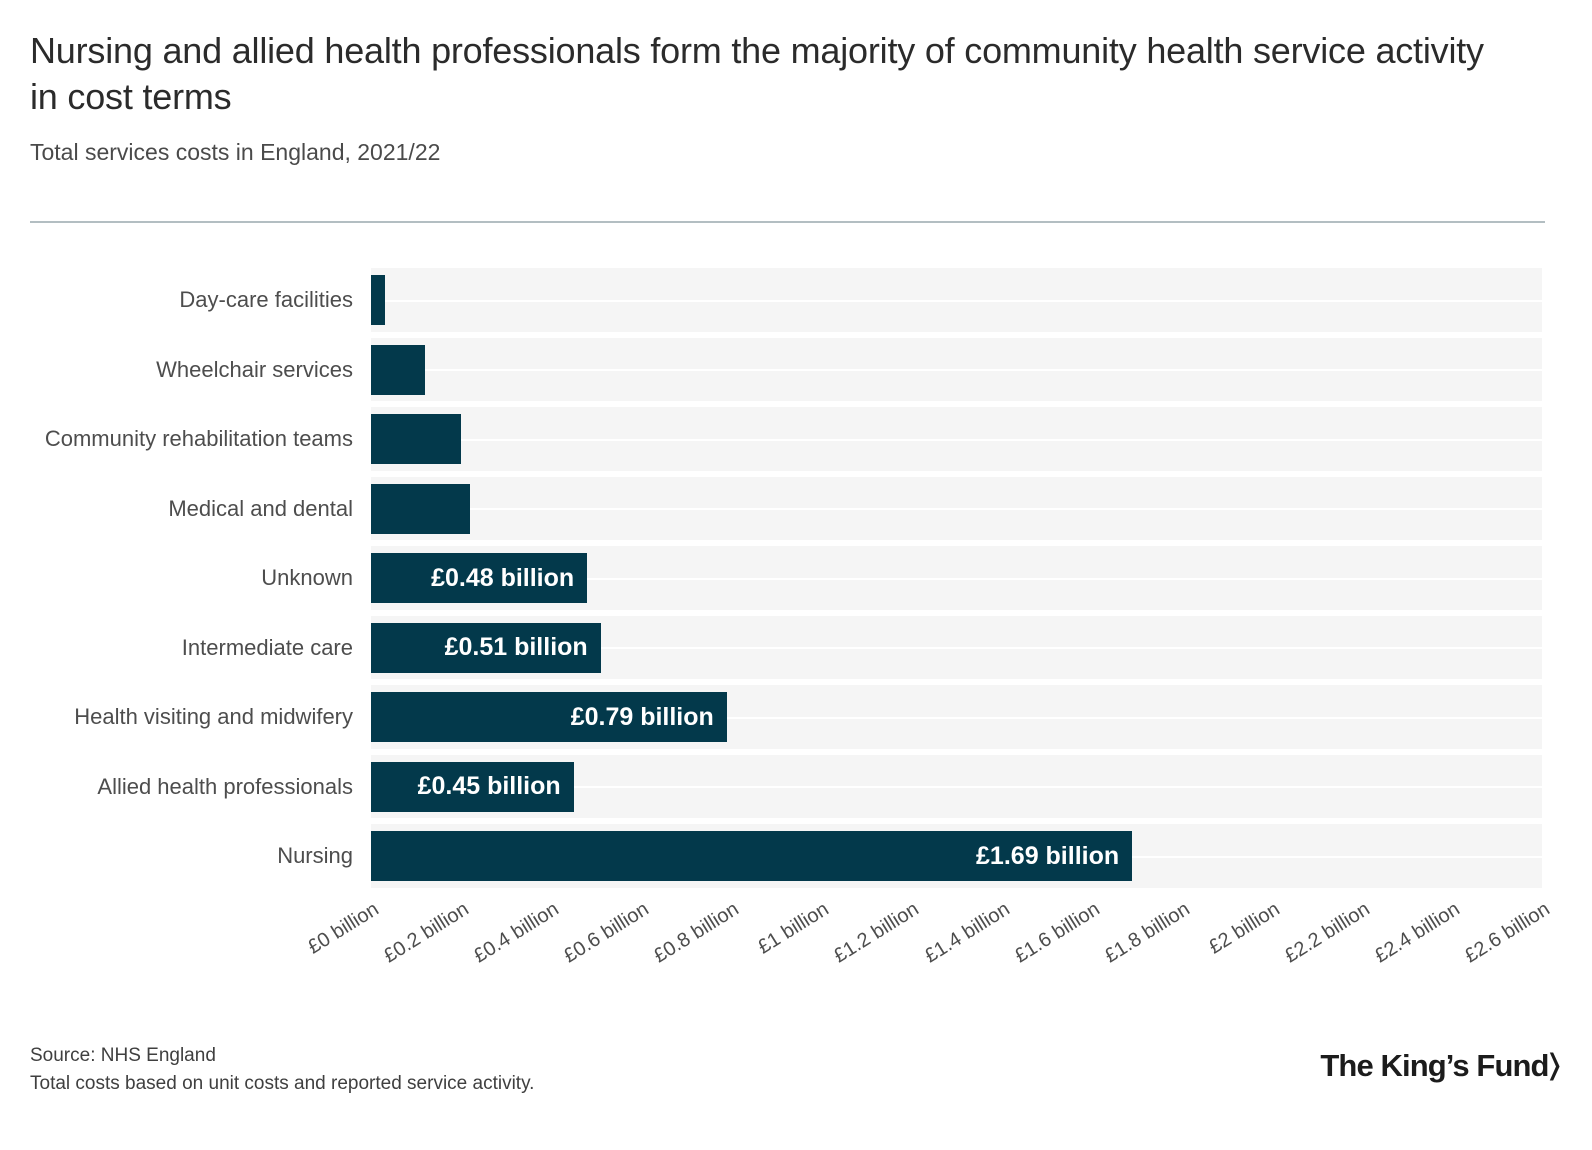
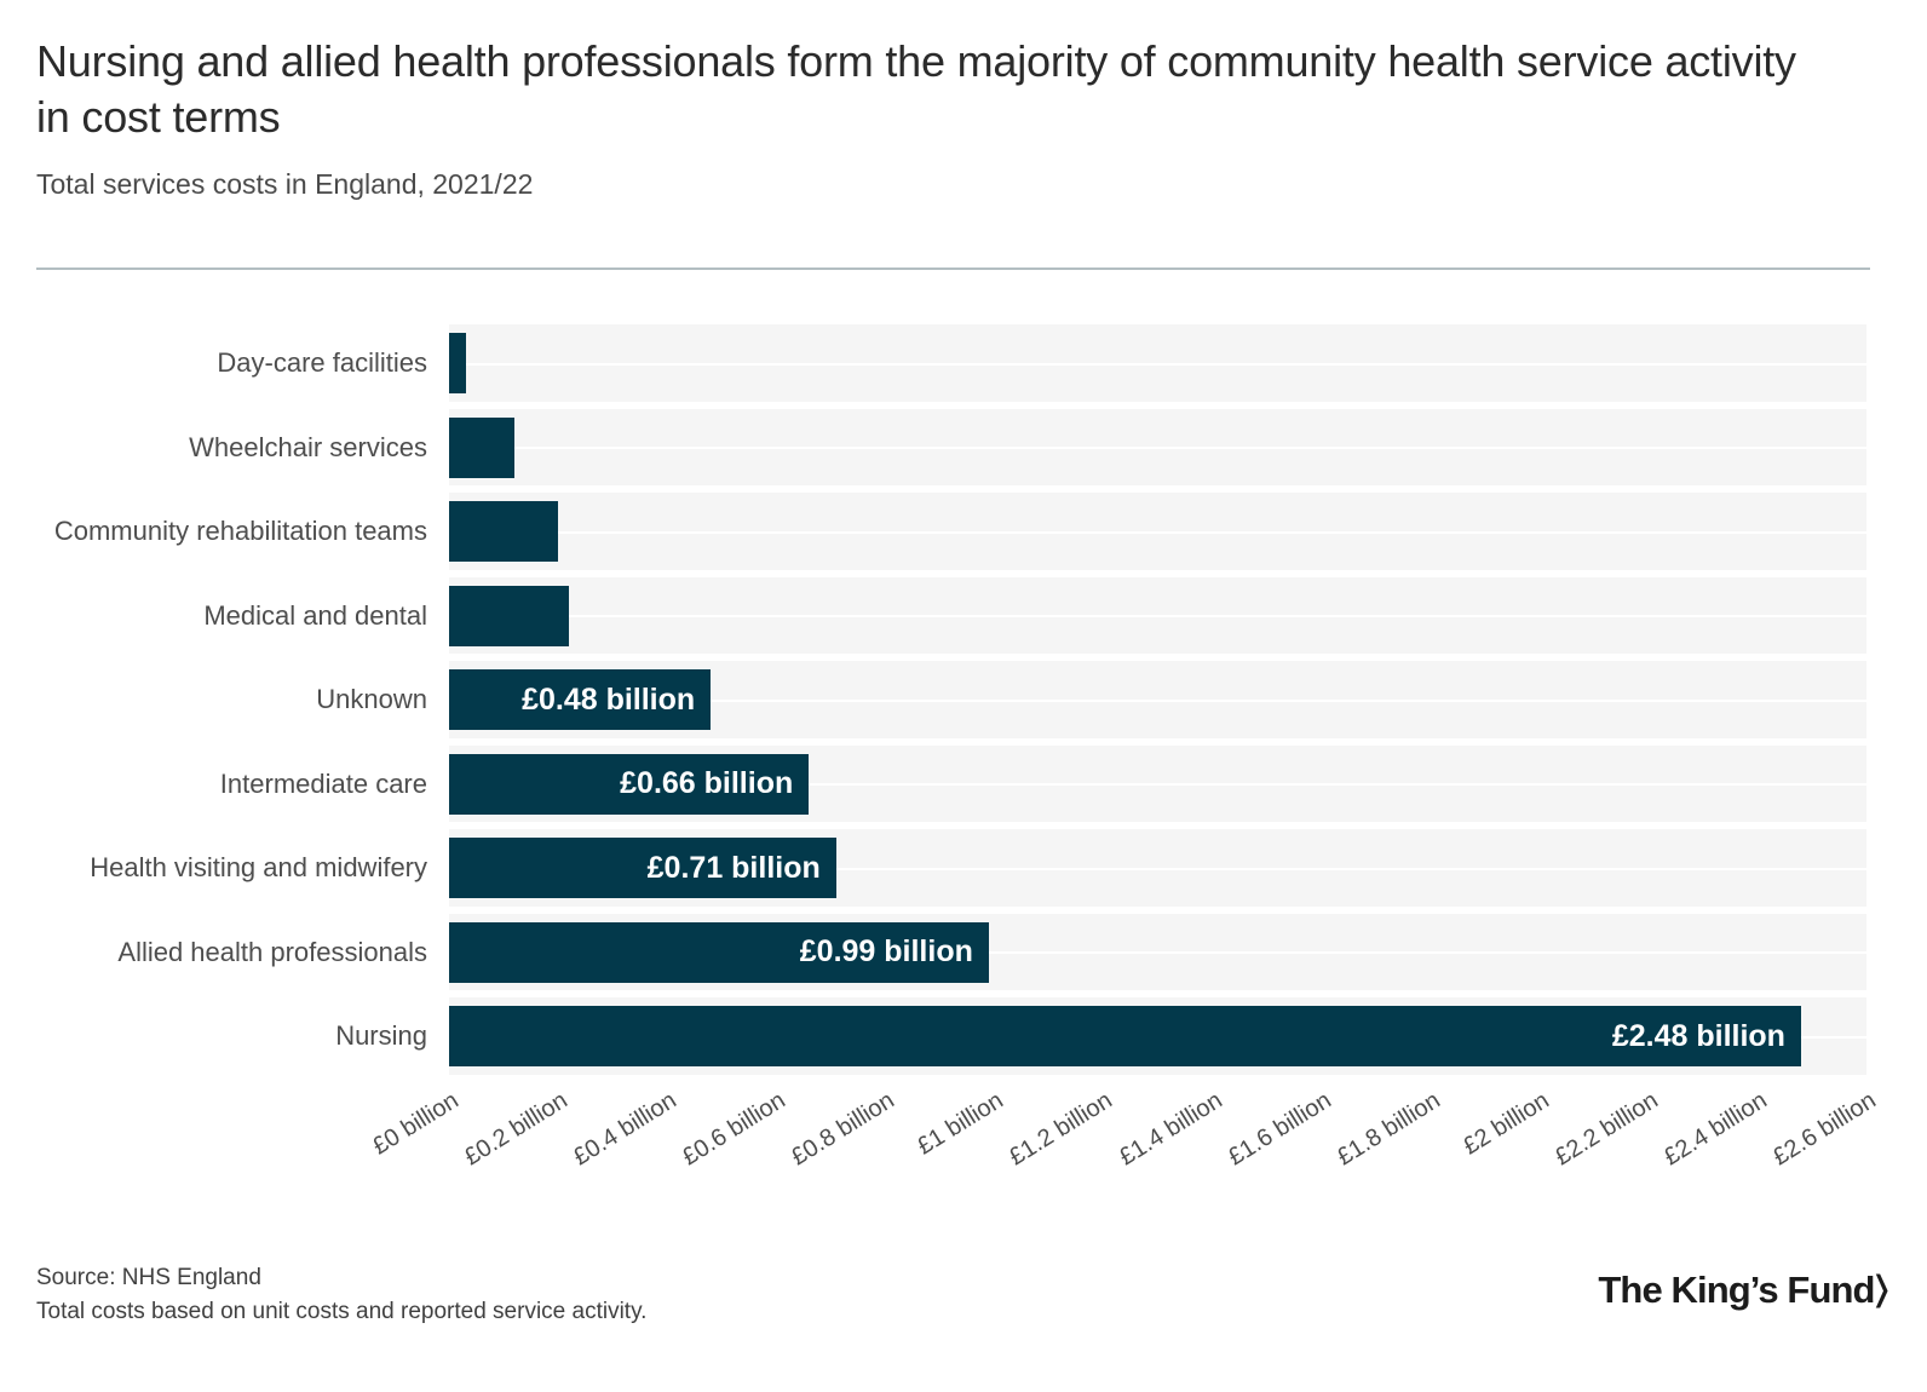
Intermediate care: £0.51 -> £0.66
Health visiting and midwifery: £0.79 -> £0.71
Allied health professionals: £0.45 -> £0.99
Nursing: £1.69 -> £2.48
